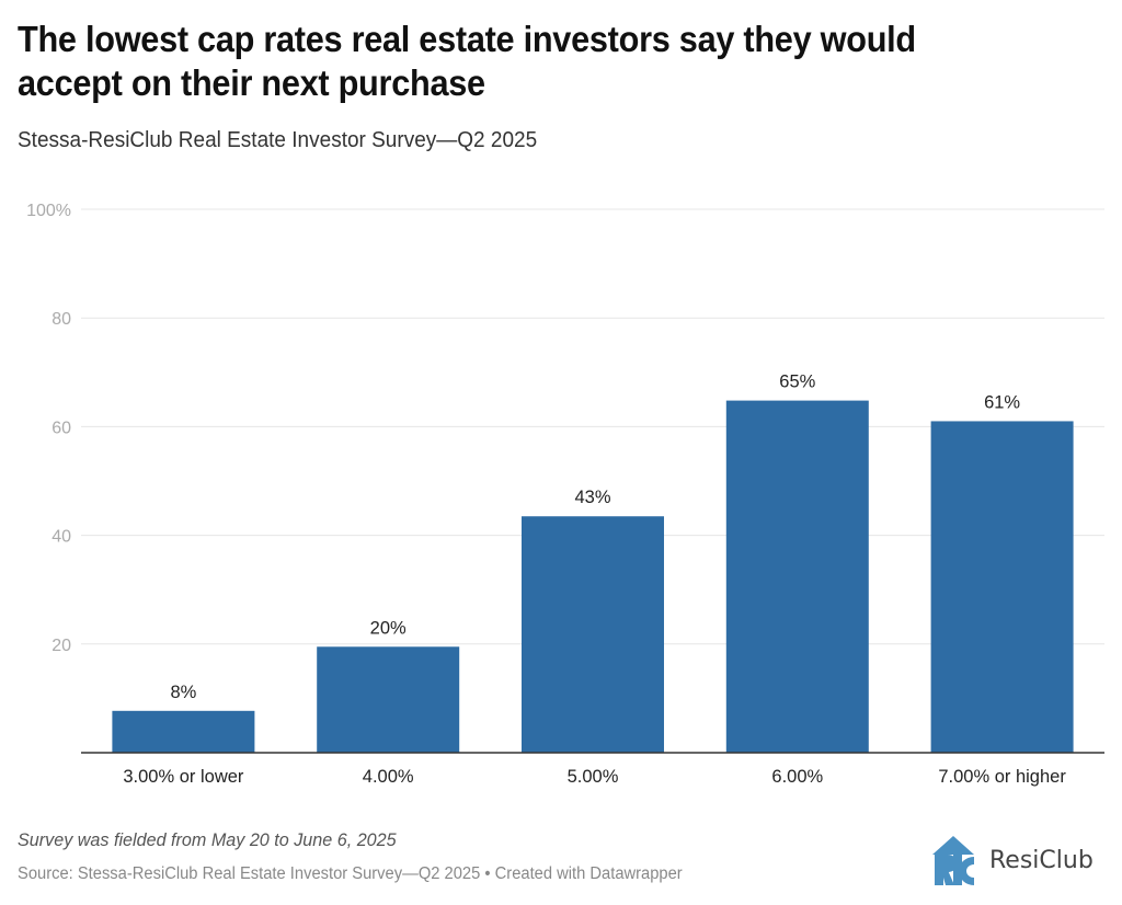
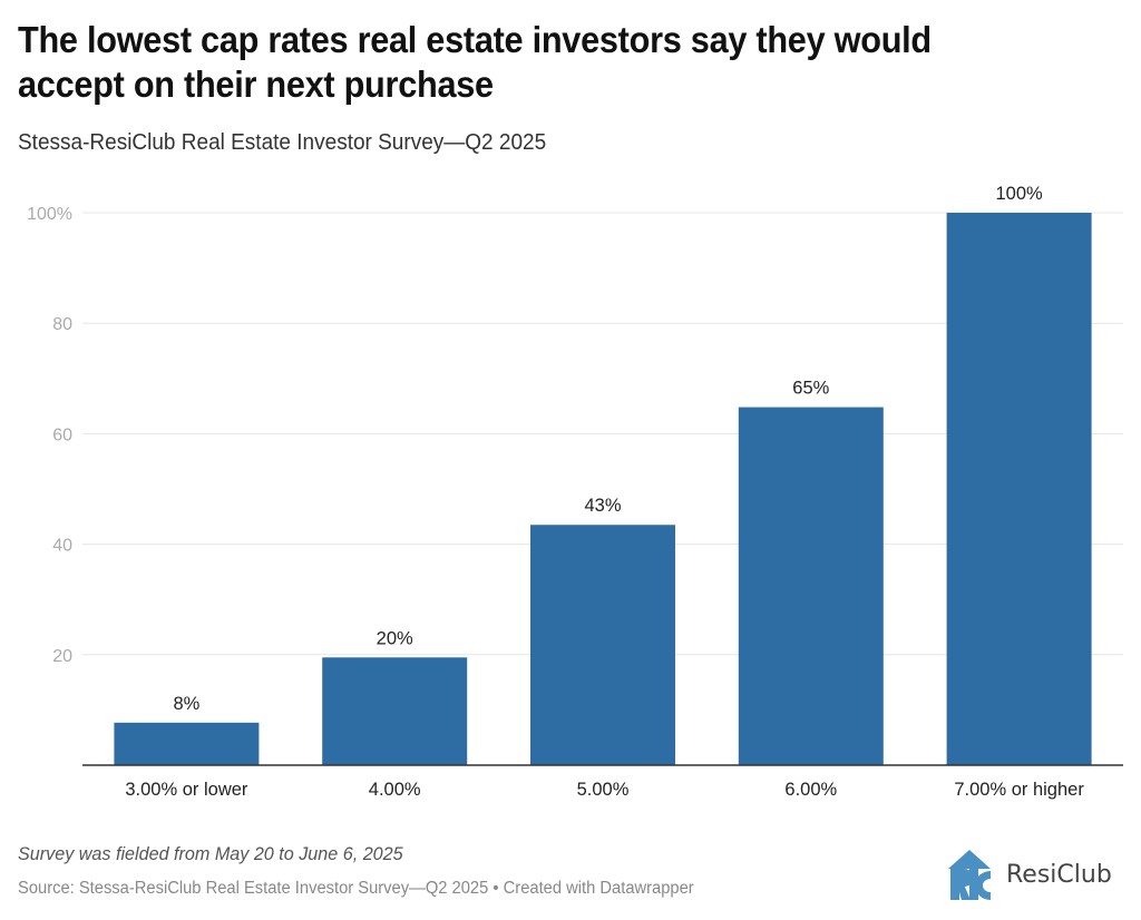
7.00% or higher: 61% -> 100%
